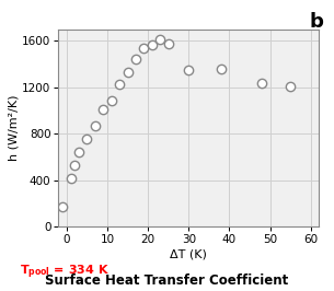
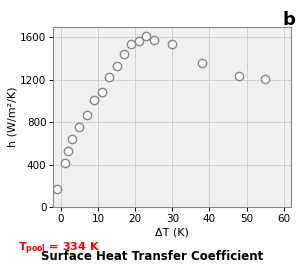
30: 1350 -> 1540
